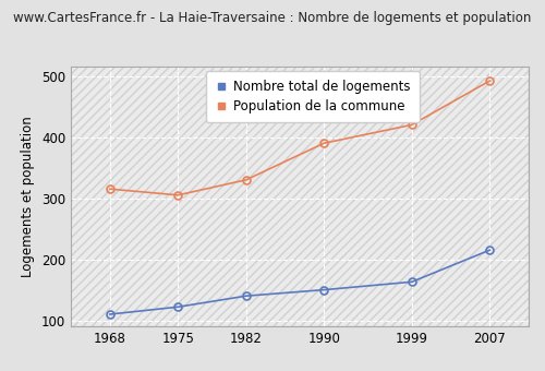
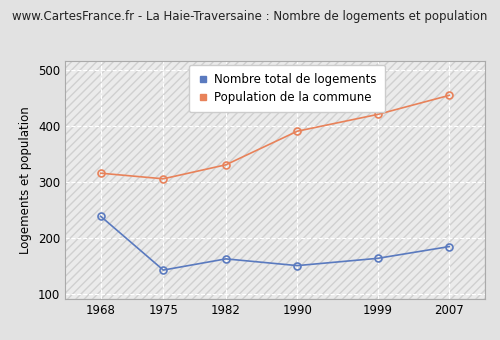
Nombre total de logements/1968: 110 -> 238
Nombre total de logements/1975: 122 -> 142
Nombre total de logements/1982: 140 -> 162
Nombre total de logements/2007: 215 -> 184
Population de la commune/2007: 492 -> 454
